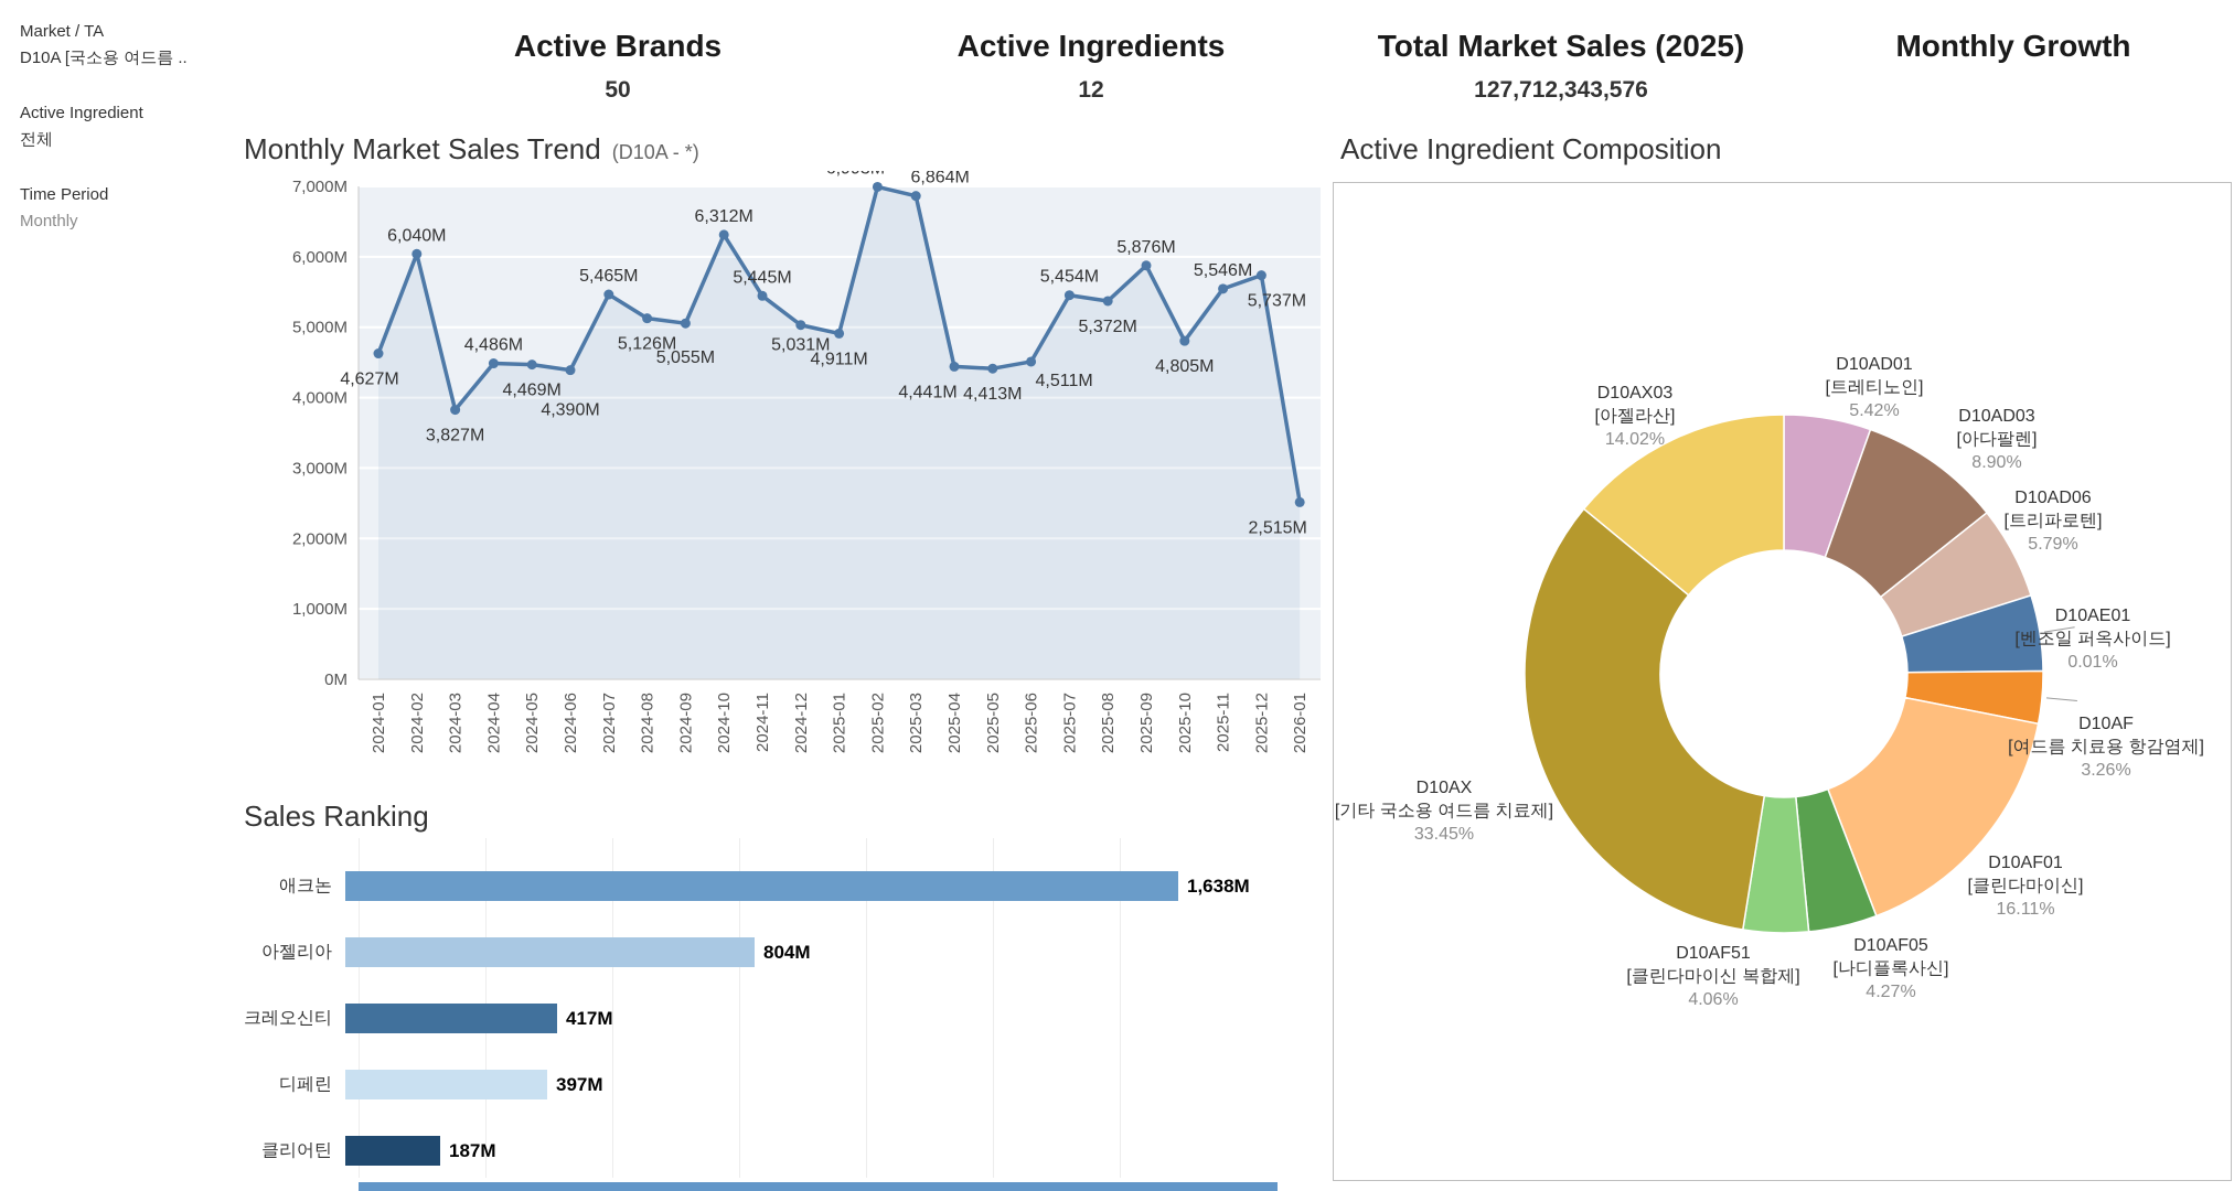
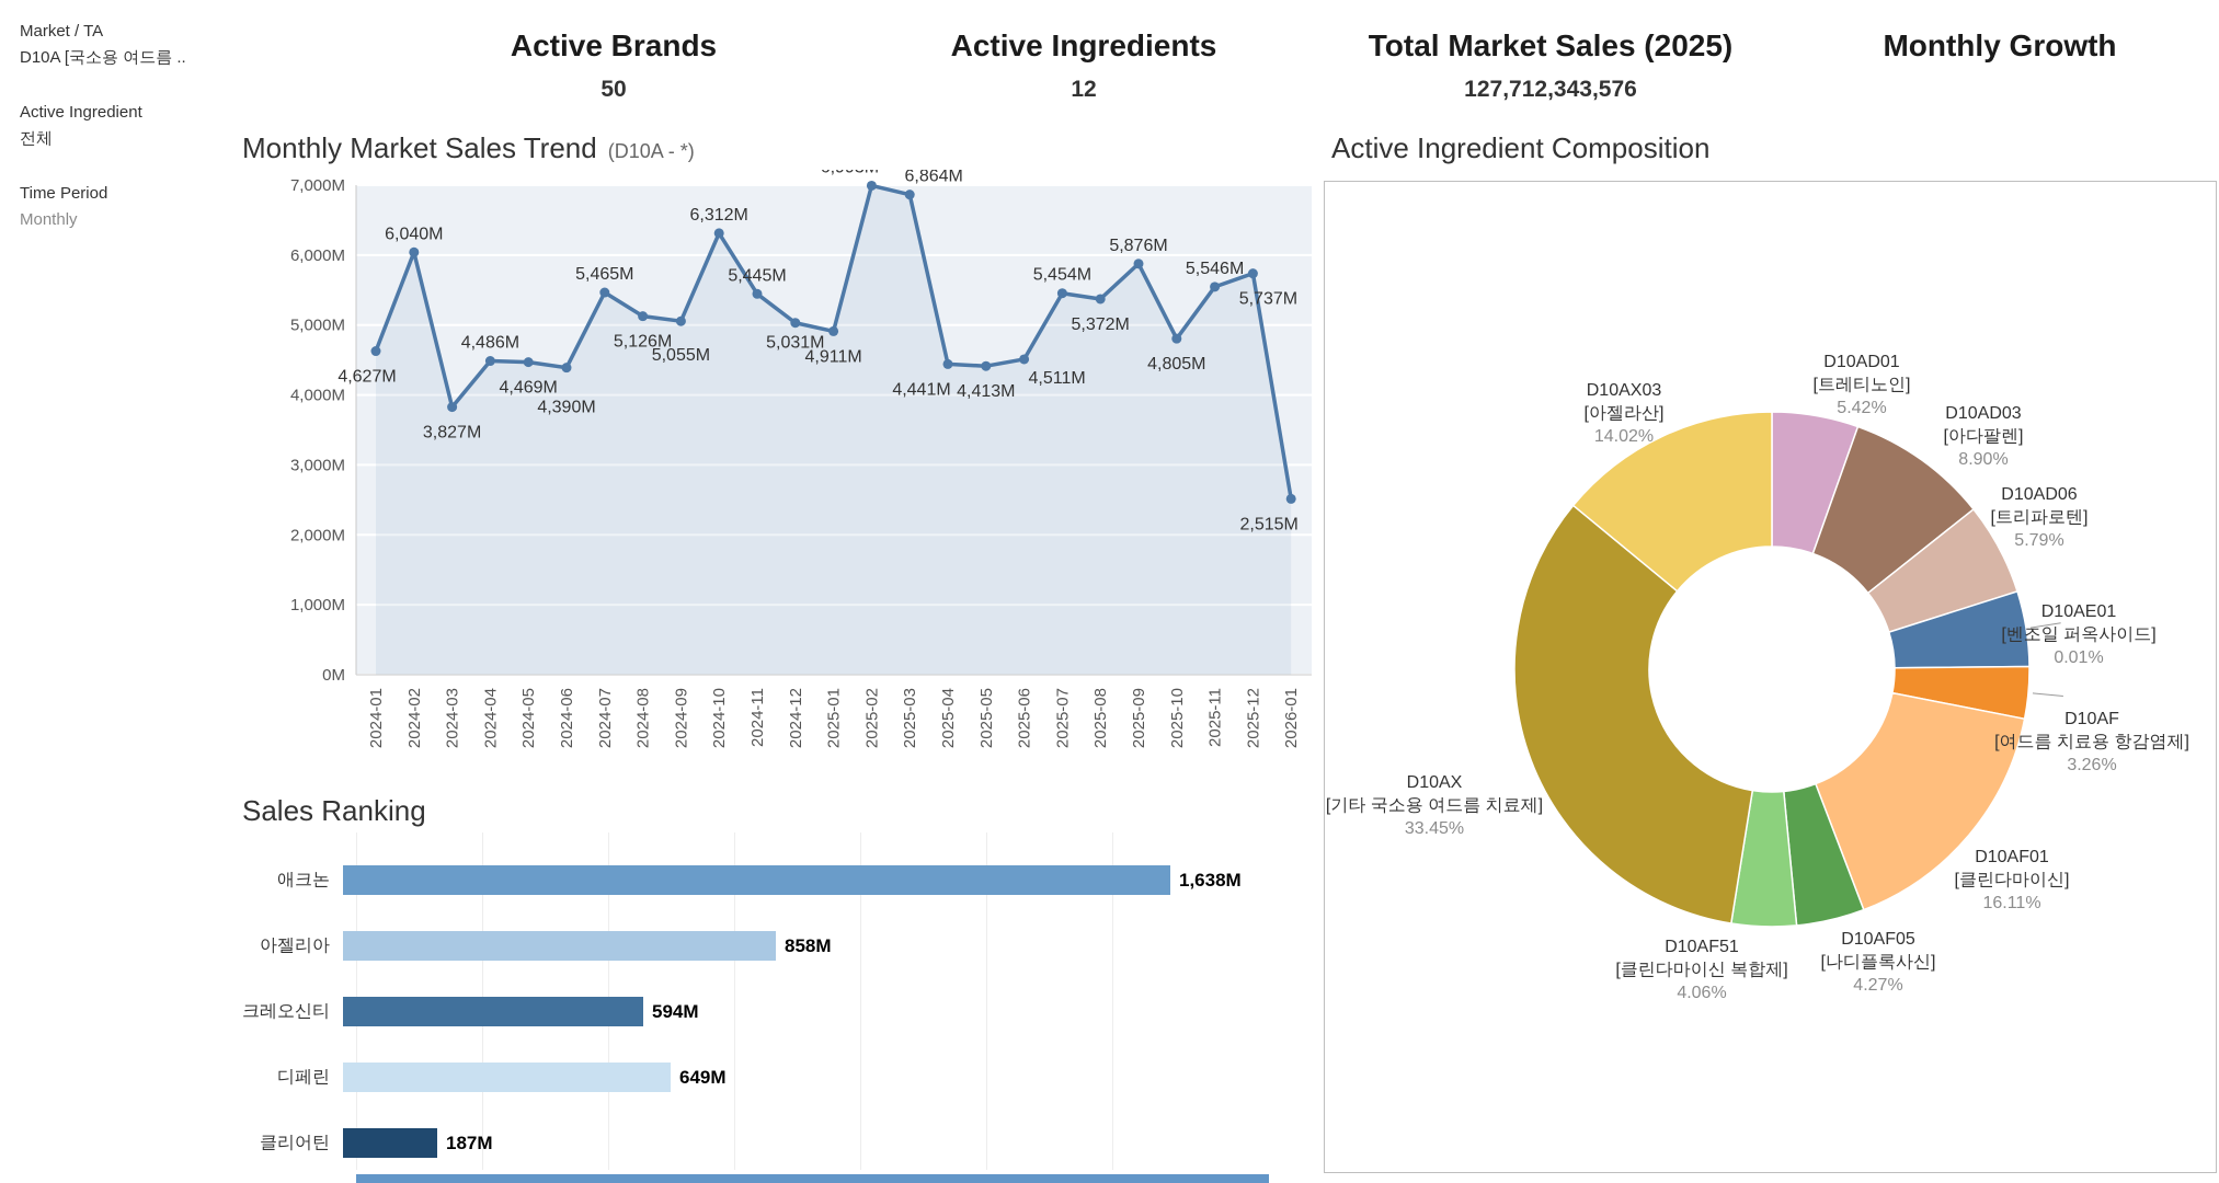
Sales Ranking/아젤리아: 804M -> 858M
Sales Ranking/크레오신티: 417M -> 594M
Sales Ranking/디페린: 397M -> 649M
